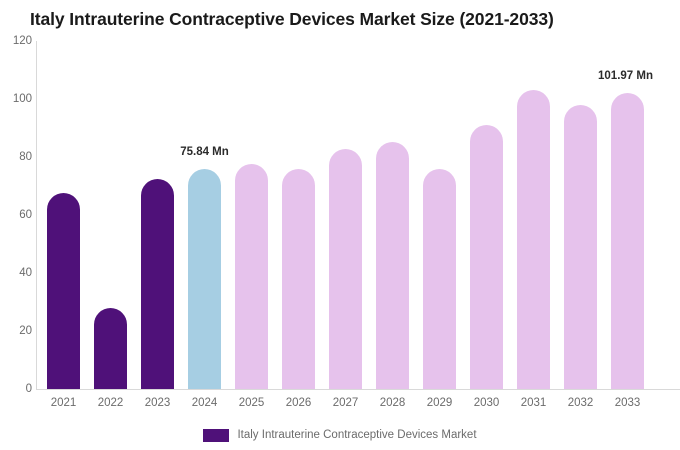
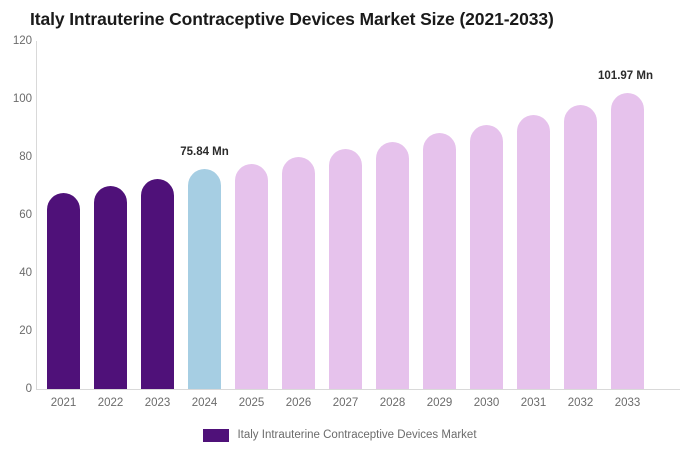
2022: 28 -> 70
2026: 76 -> 80
2029: 76 -> 88
2031: 103 -> 94
